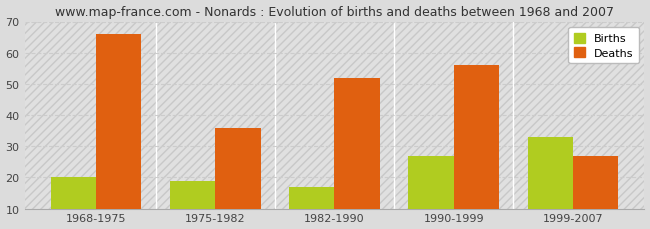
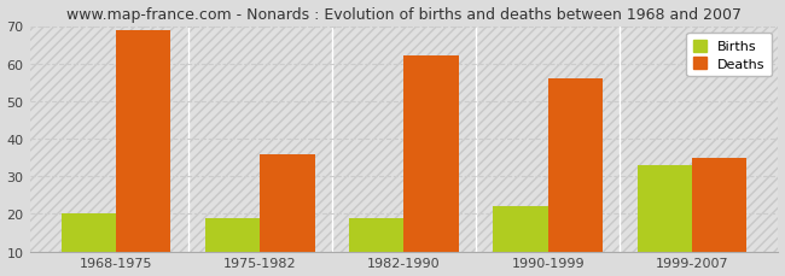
Deaths/1968-1975: 66 -> 69
Births/1982-1990: 17 -> 19
Deaths/1982-1990: 52 -> 62
Births/1990-1999: 27 -> 22
Deaths/1999-2007: 27 -> 35
